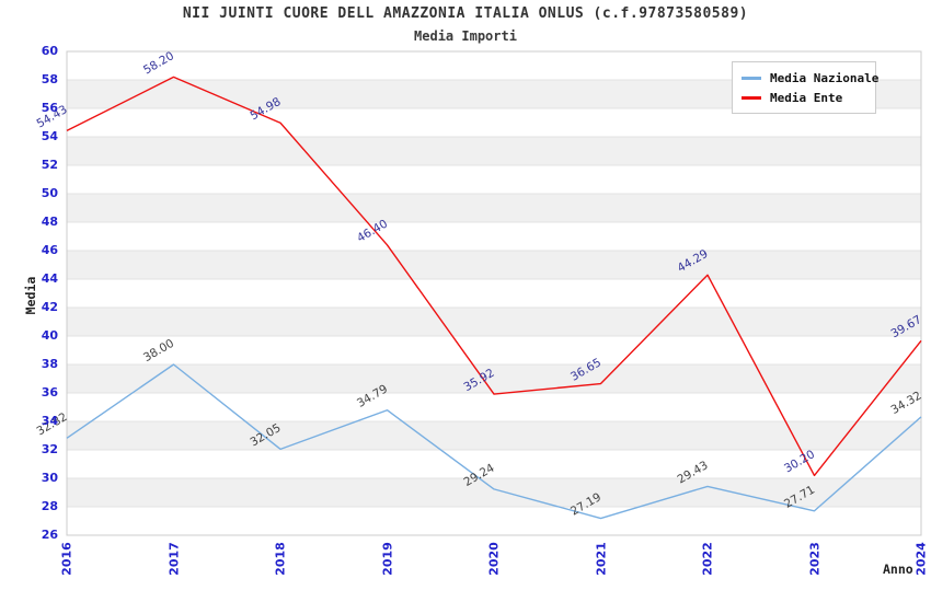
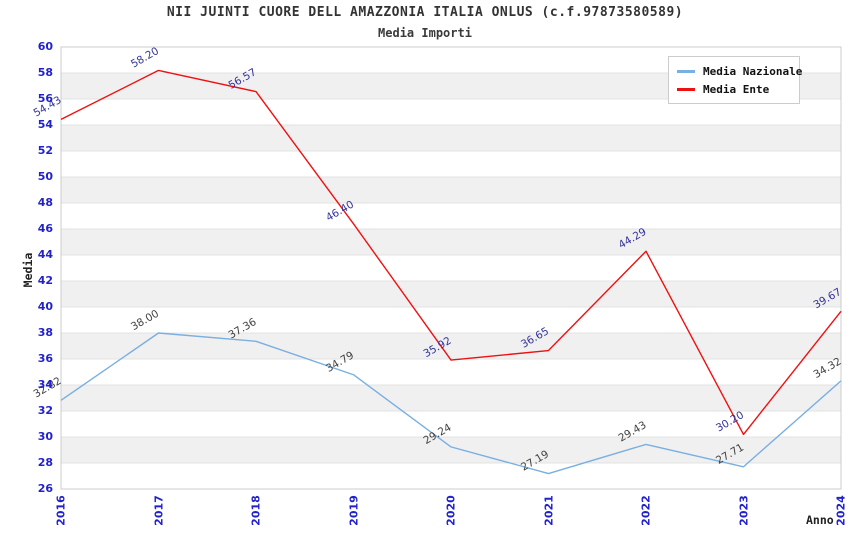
Media Nazionale/2018: 32.05 -> 37.36
Media Ente/2018: 54.98 -> 56.57
